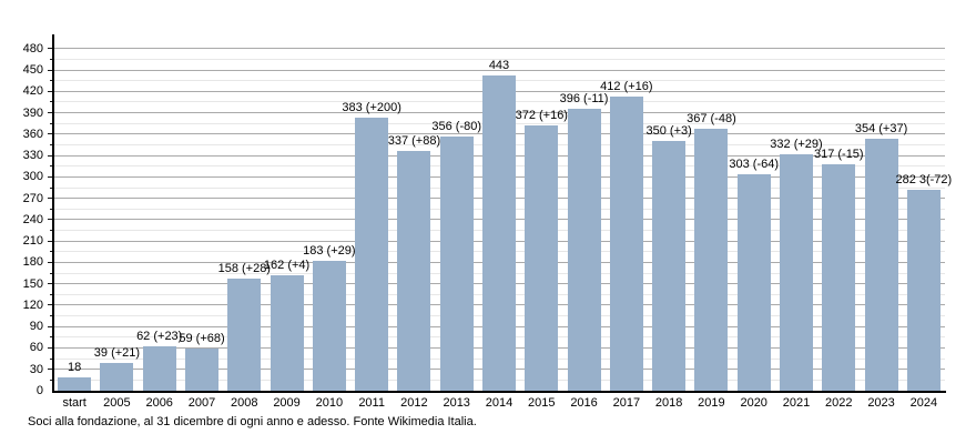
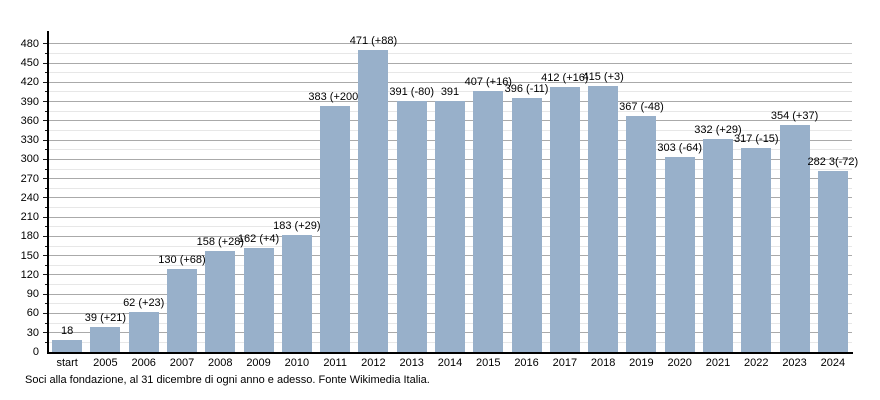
2007: 59 -> 130
2012: 337 -> 471
2013: 356 -> 391
2014: 443 -> 391
2015: 372 -> 407
2018: 350 -> 415
